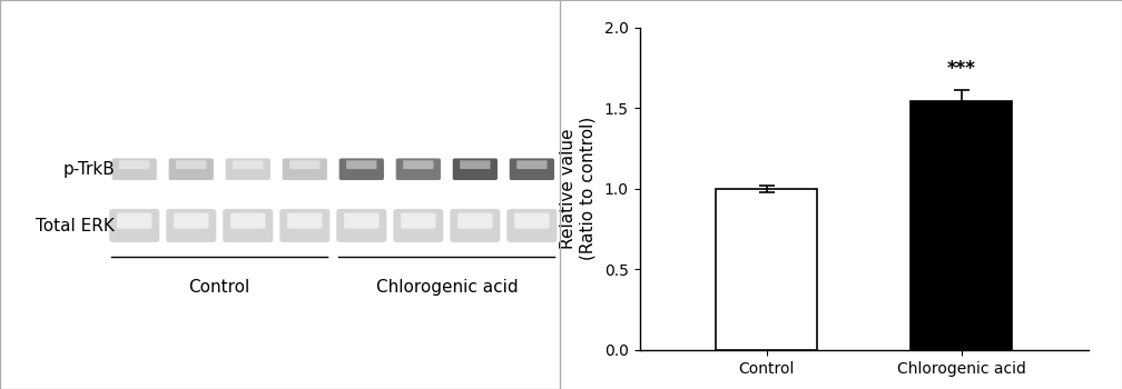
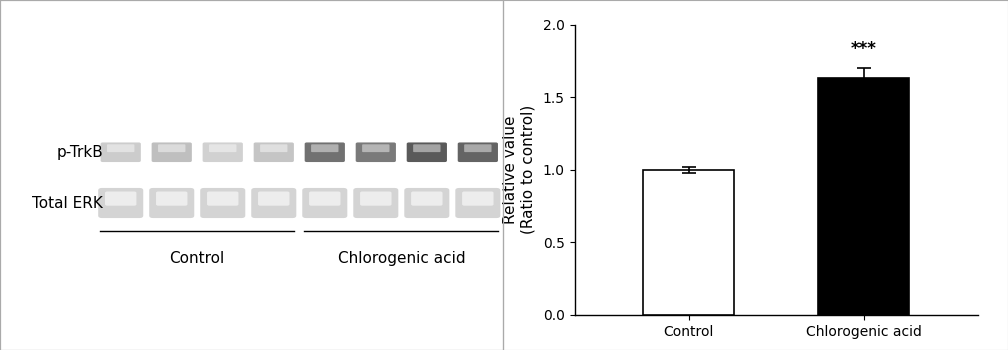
Chlorogenic acid: 1.54 -> 1.63
